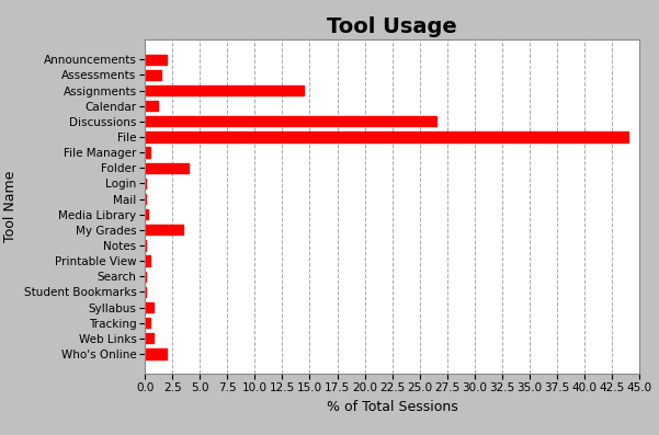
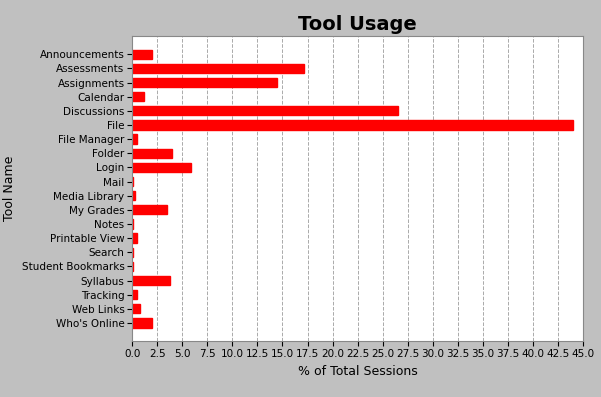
Assessments: 1.5 -> 17.1
Login: 0.1 -> 5.9
Syllabus: 0.8 -> 3.8
